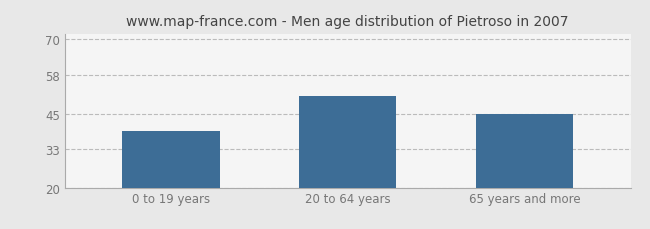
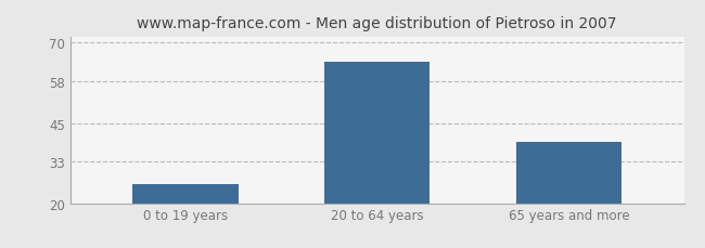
0 to 19 years: 39 -> 26
20 to 64 years: 51 -> 64
65 years and more: 45 -> 39
